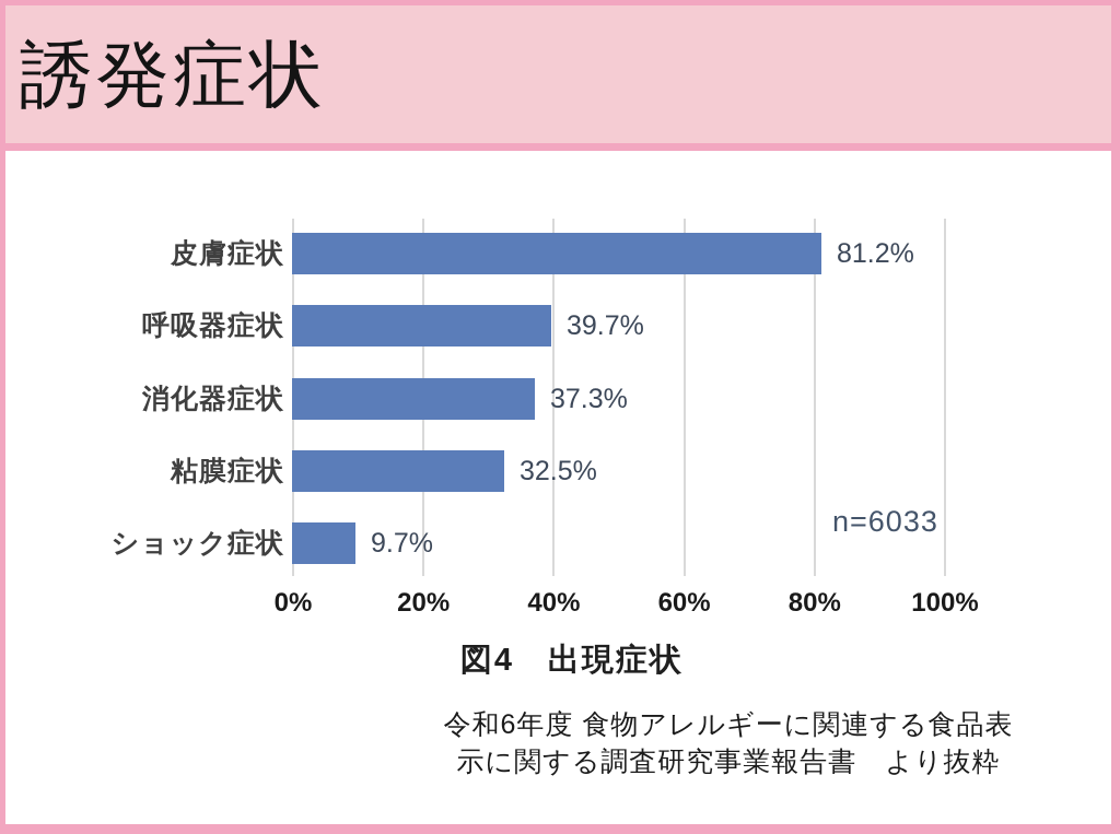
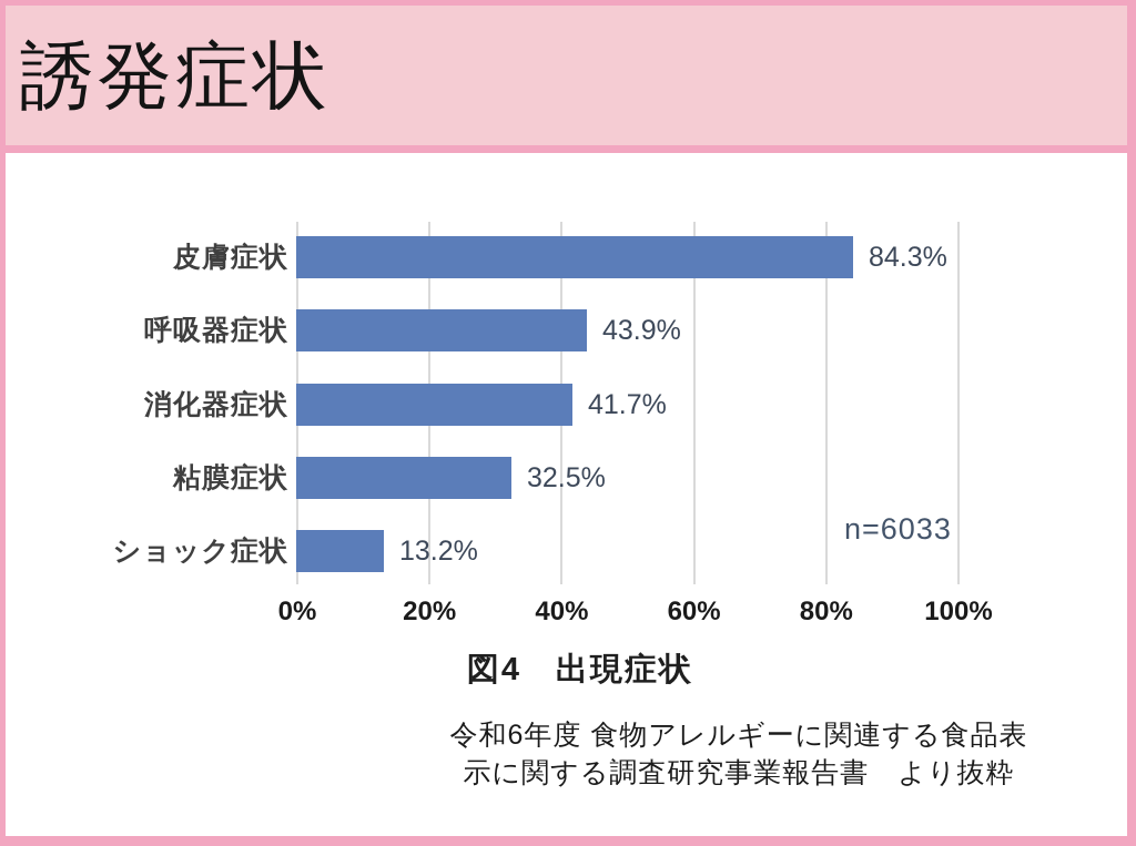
皮膚症状: 81.2% -> 84.3%
呼吸器症状: 39.7% -> 43.9%
消化器症状: 37.3% -> 41.7%
ショック症状: 9.7% -> 13.2%
